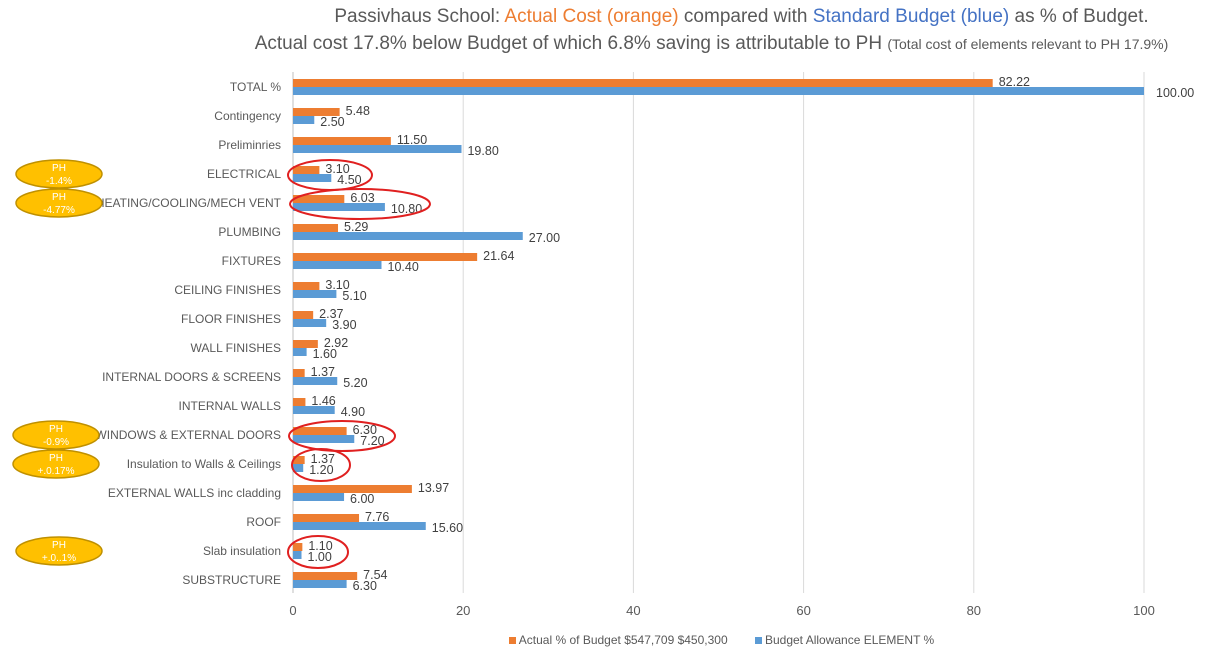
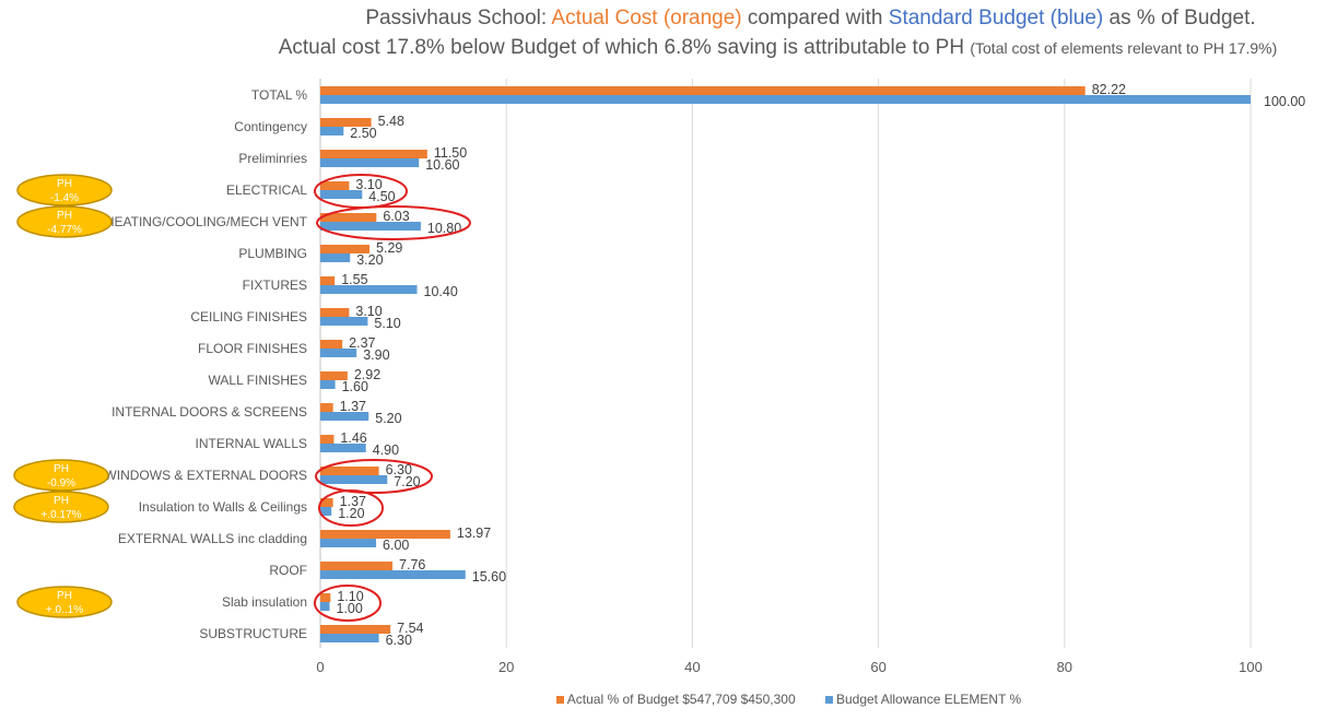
Budget Allowance ELEMENT %/Preliminries: 19.80 -> 10.60
Budget Allowance ELEMENT %/PLUMBING: 27.00 -> 3.20
Actual % of Budget $547,709 $450,300/FIXTURES: 21.64 -> 1.55
